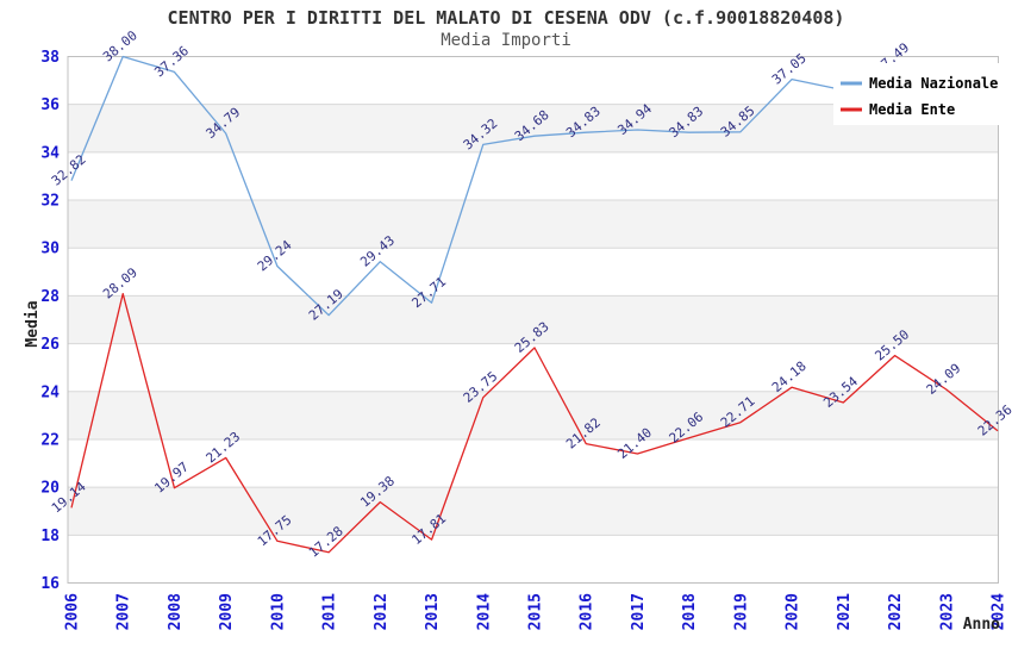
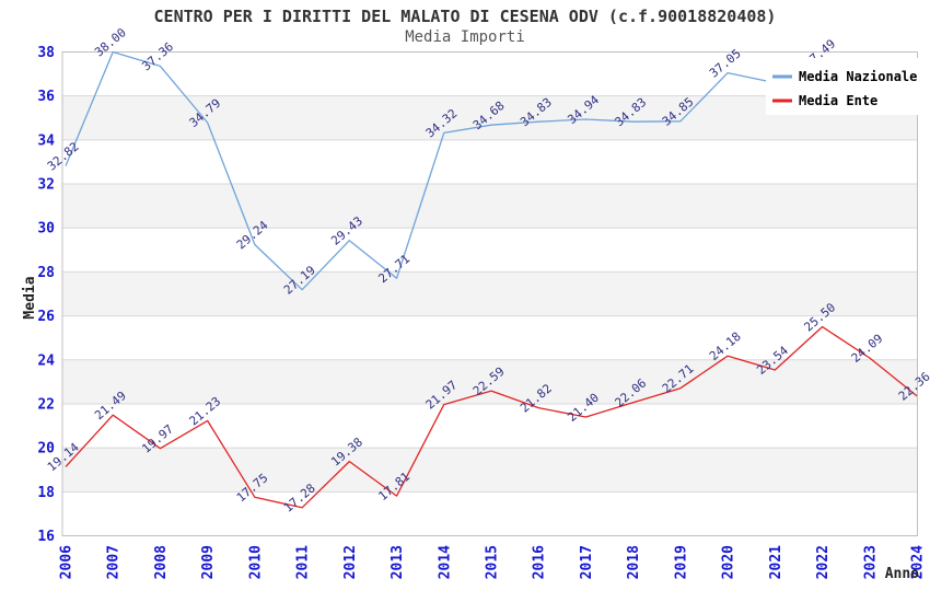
Media Ente/2007: 28.09 -> 21.49
Media Ente/2014: 23.75 -> 21.97
Media Ente/2015: 25.83 -> 22.59
